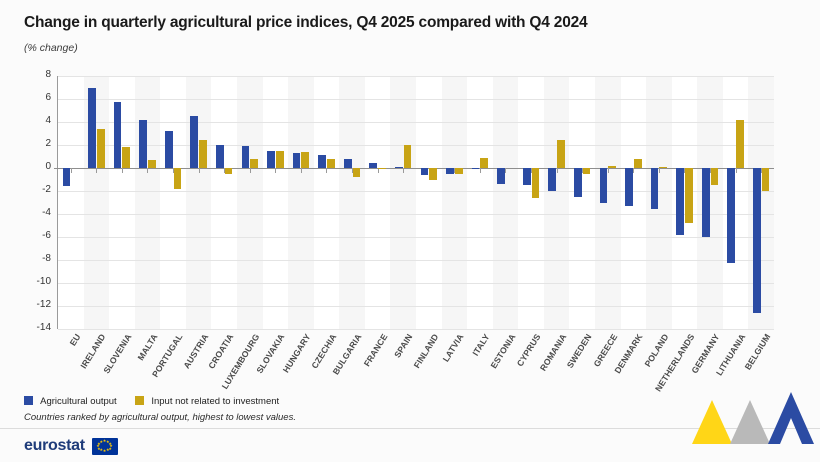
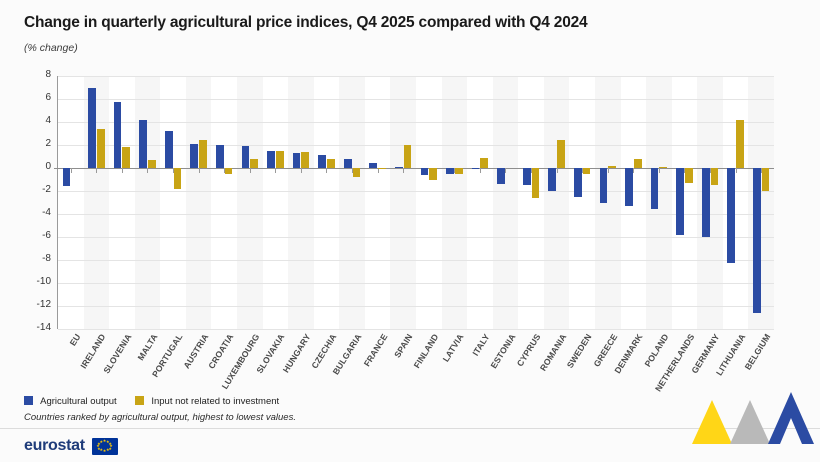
Agricultural output/AUSTRIA: 4.5 -> 2.1
Input not related to investment/NETHERLANDS: -4.8 -> -1.3
